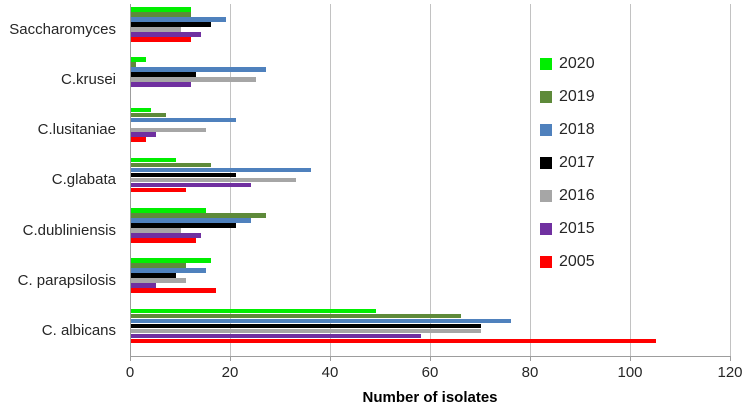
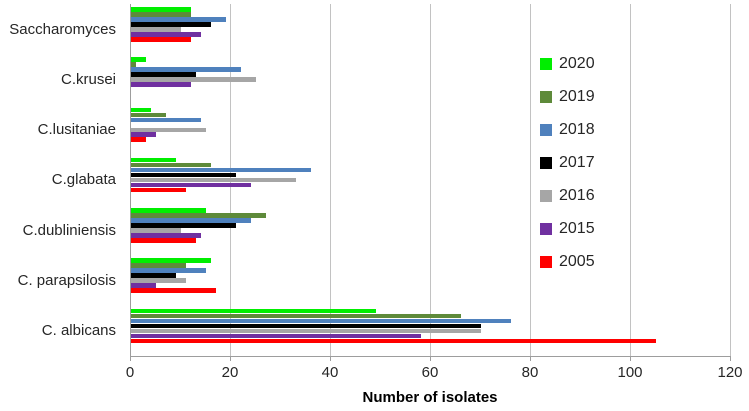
2018/C.krusei: 27 -> 22
2018/C.lusitaniae: 21 -> 14
